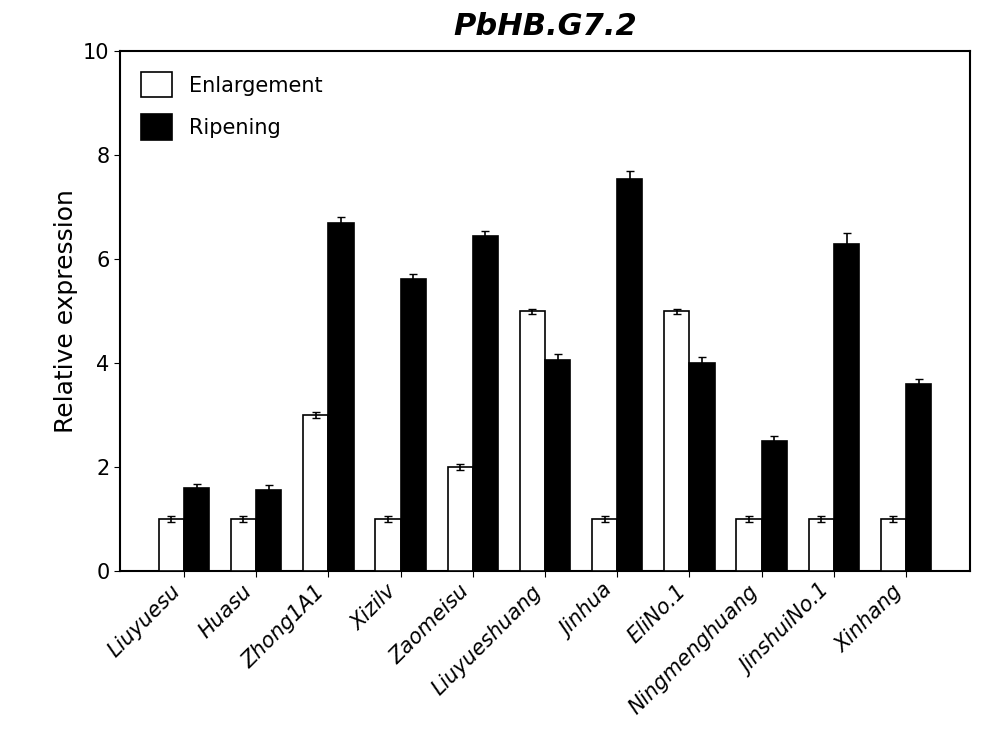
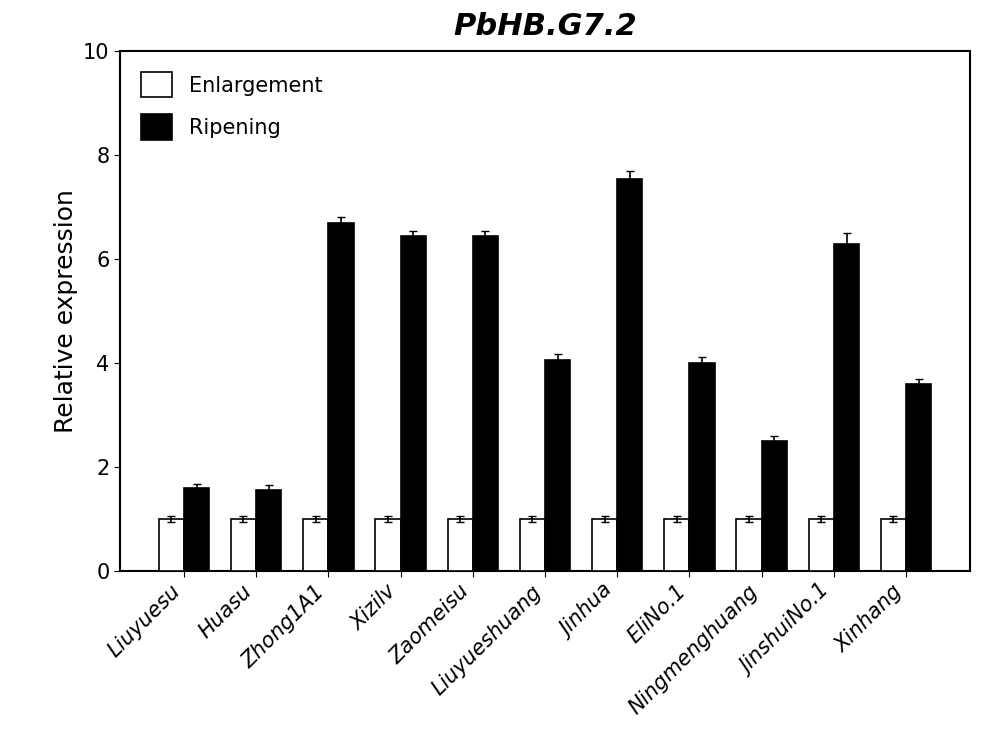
Enlargement/Zhong1A1: 3 -> 1
Ripening/Xizilv: 5.62 -> 6.45
Enlargement/Zaomeisu: 2 -> 1
Enlargement/Liuyueshuang: 5 -> 1
Enlargement/EliNo.1: 5 -> 1
